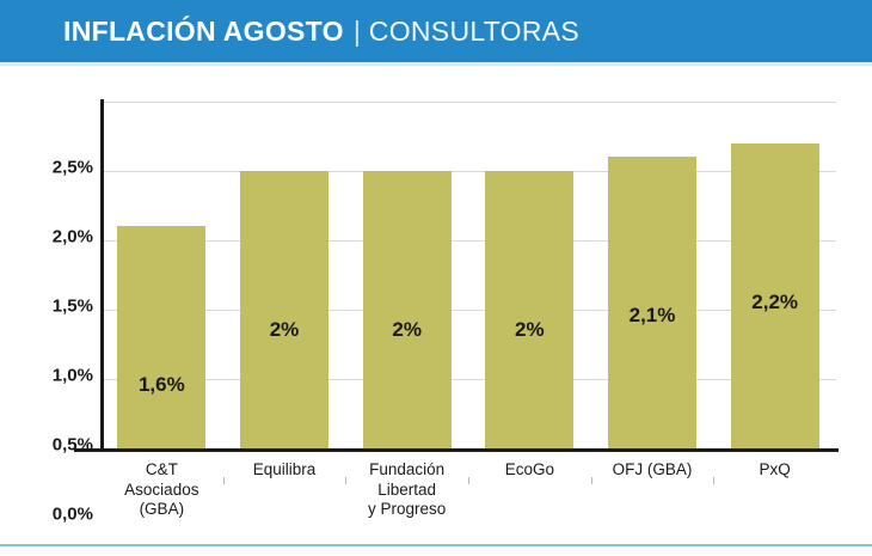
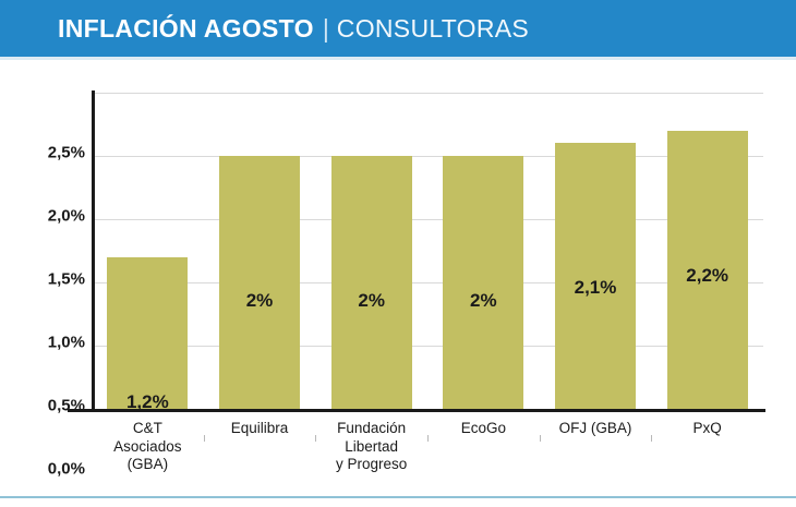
C&T Asociados (GBA): 1,6% -> 1,2%
